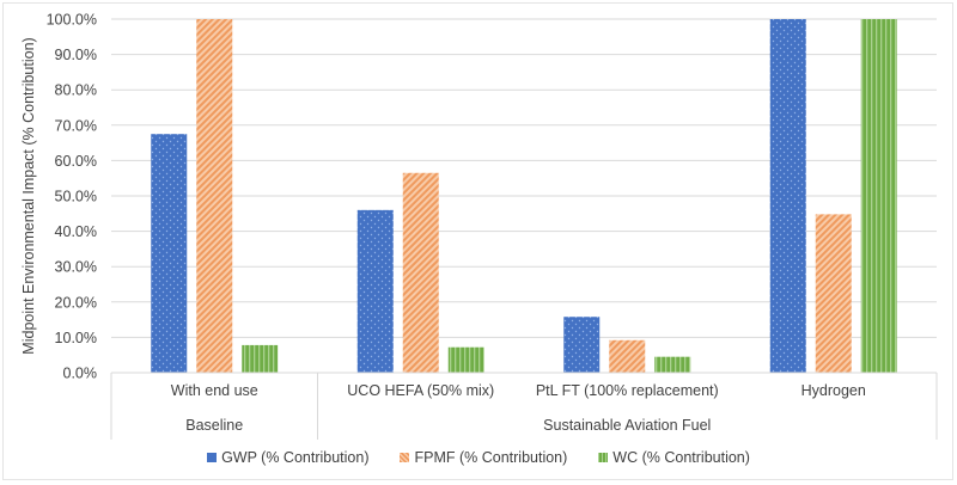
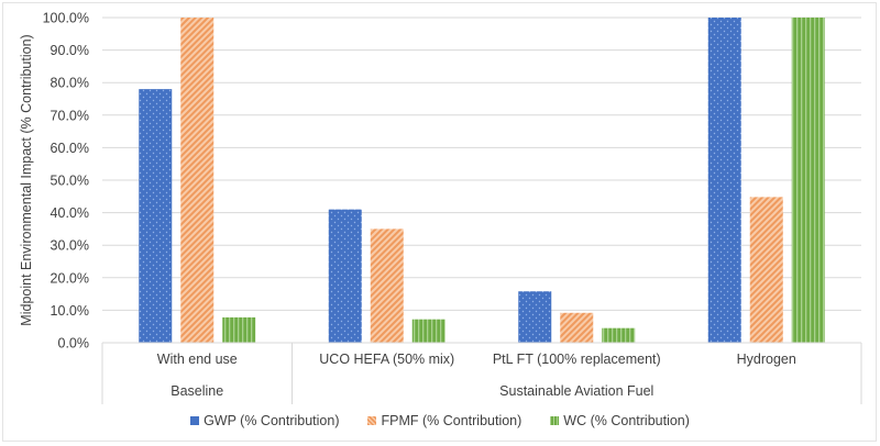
GWP (% Contribution)/With end use: 68% -> 78%
GWP (% Contribution)/UCO HEFA (50% mix): 46% -> 41%
FPMF (% Contribution)/UCO HEFA (50% mix): 56% -> 35%
